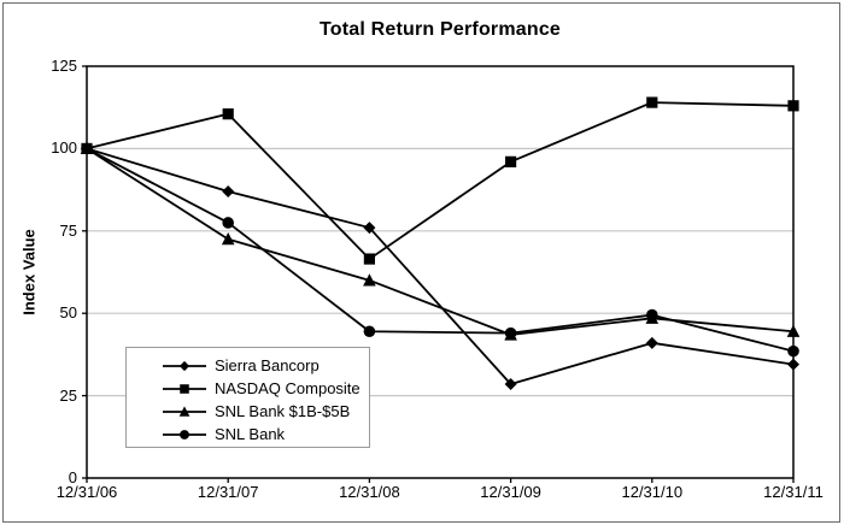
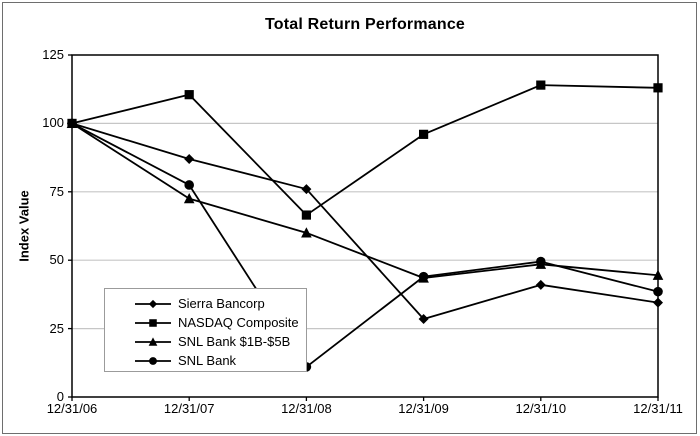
SNL Bank/12/31/08: 44 -> 11
